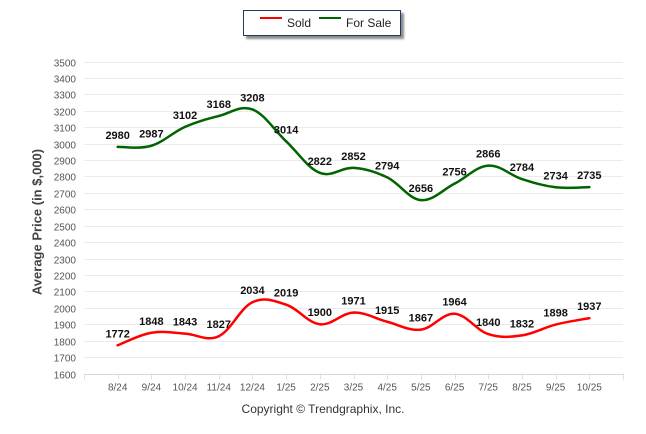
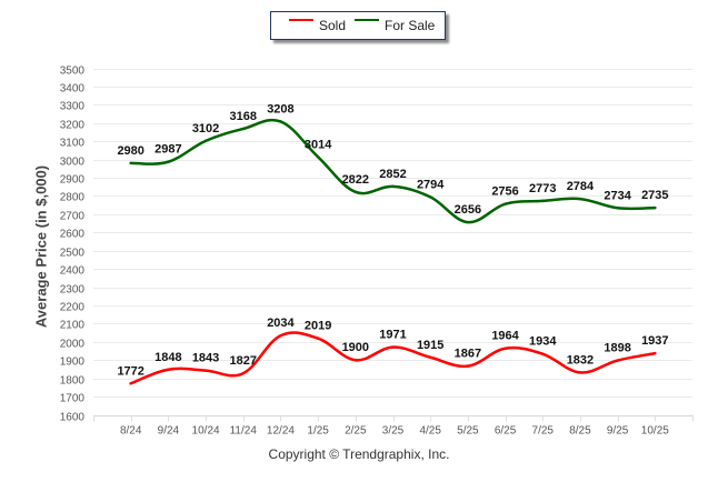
Sold/7/25: 1840 -> 1934
For Sale/7/25: 2866 -> 2773
